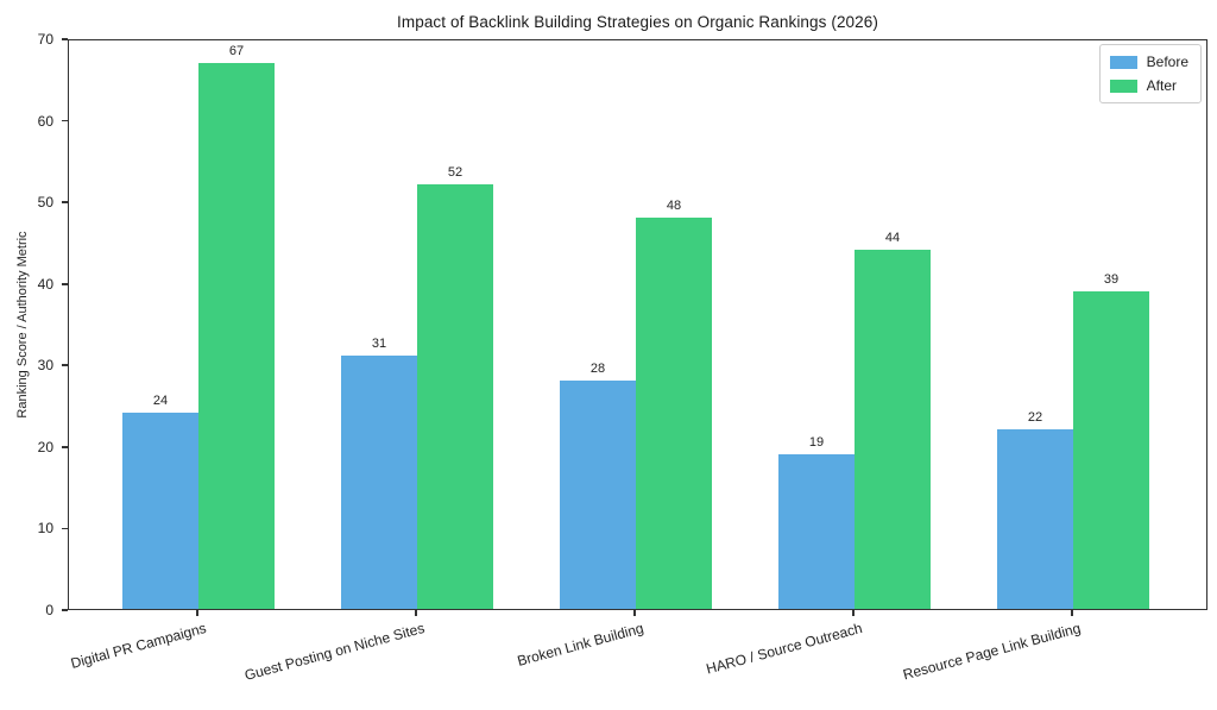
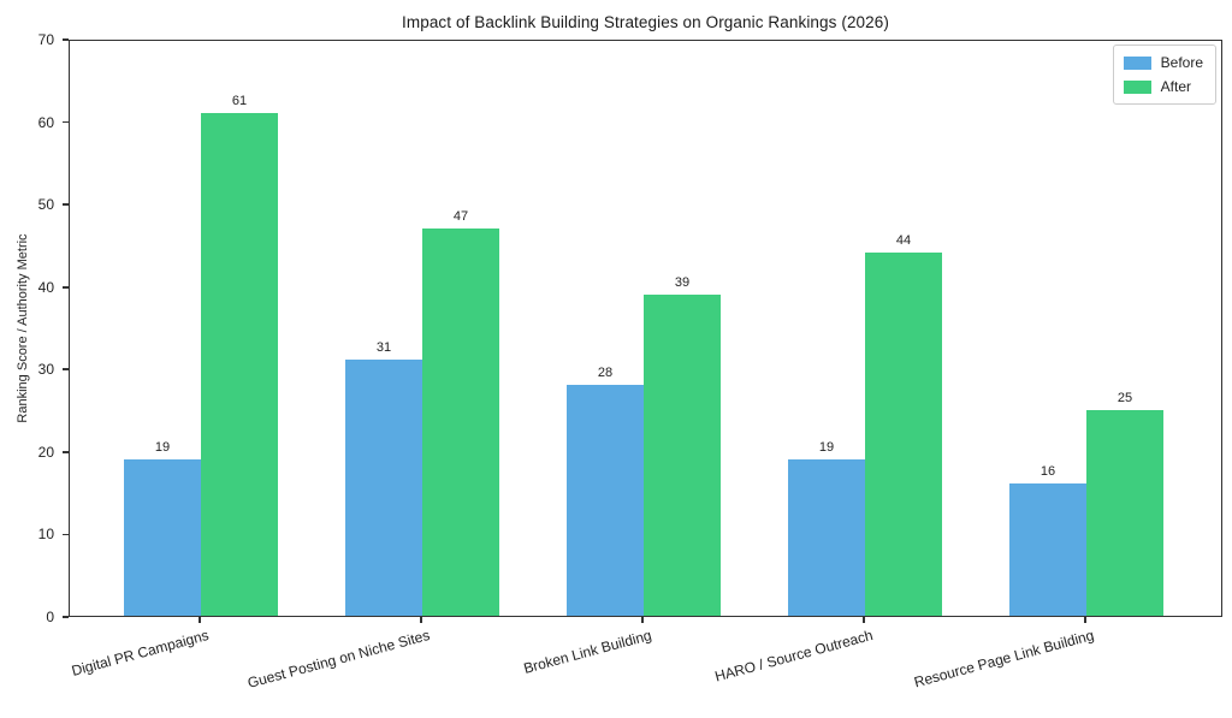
Before/Digital PR Campaigns: 24 -> 19
After/Digital PR Campaigns: 67 -> 61
After/Guest Posting on Niche Sites: 52 -> 47
After/Broken Link Building: 48 -> 39
Before/Resource Page Link Building: 22 -> 16
After/Resource Page Link Building: 39 -> 25
